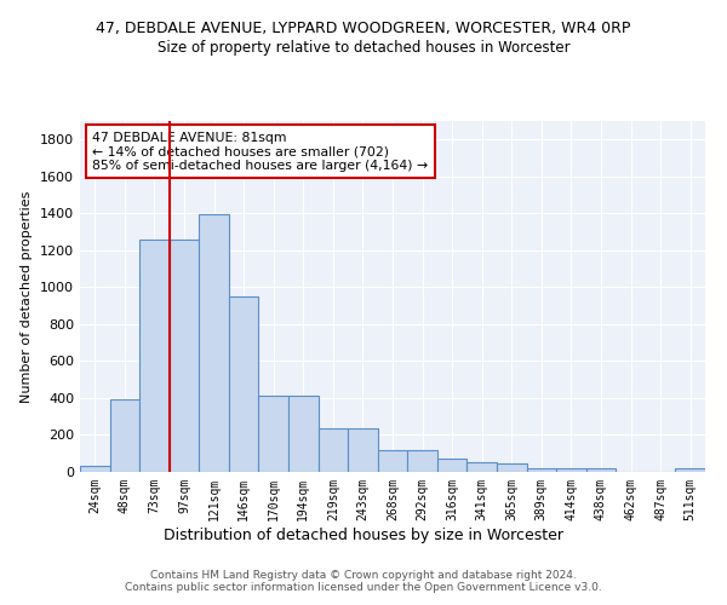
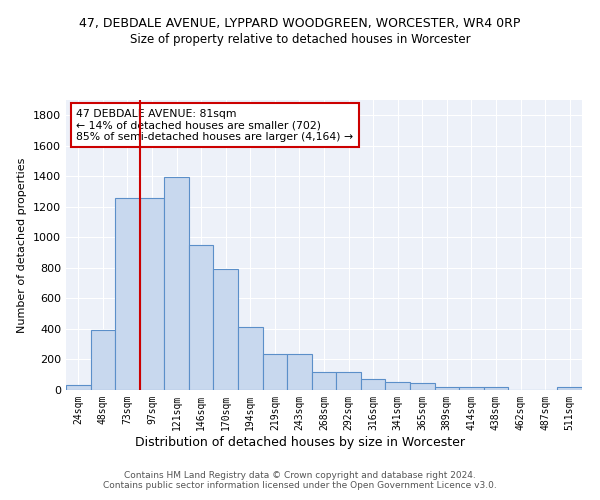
170sqm: 410 -> 790
